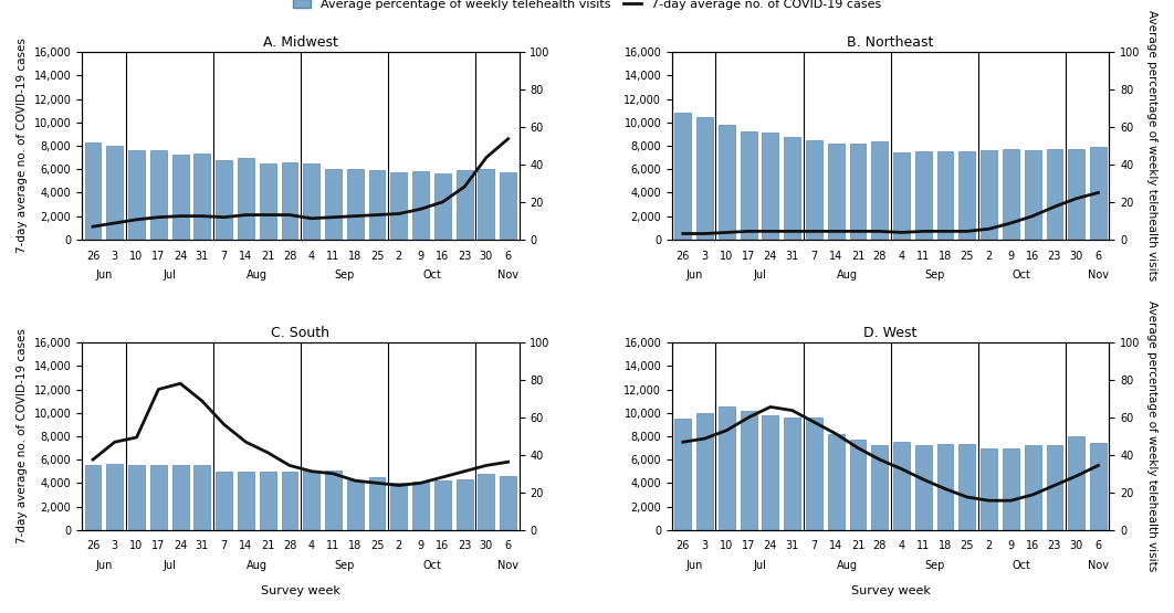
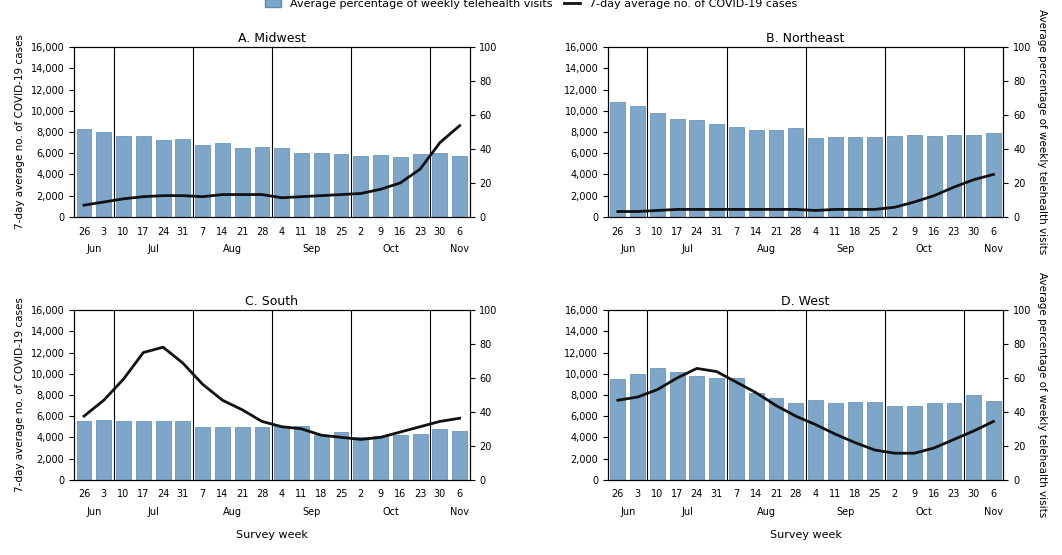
C. South/7-day average no. of COVID-19 cases/10: 7,900 -> 9,500
